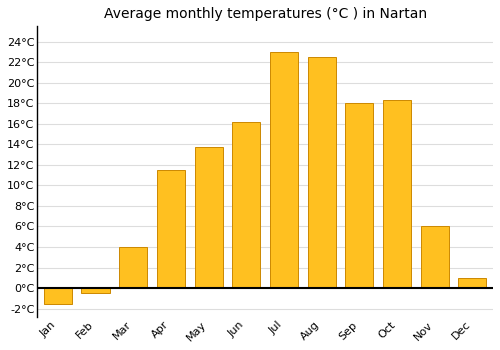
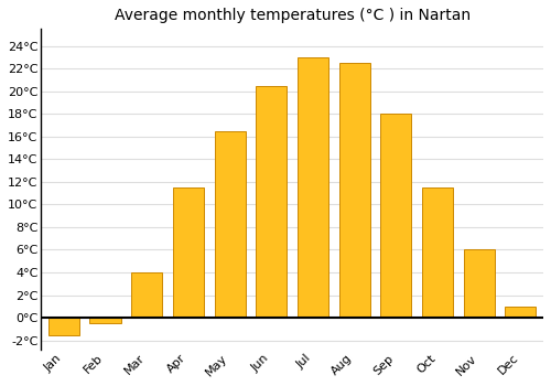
May: 13.7°C -> 16.5°C
Jun: 16.2°C -> 20.5°C
Oct: 18.3°C -> 11.5°C
